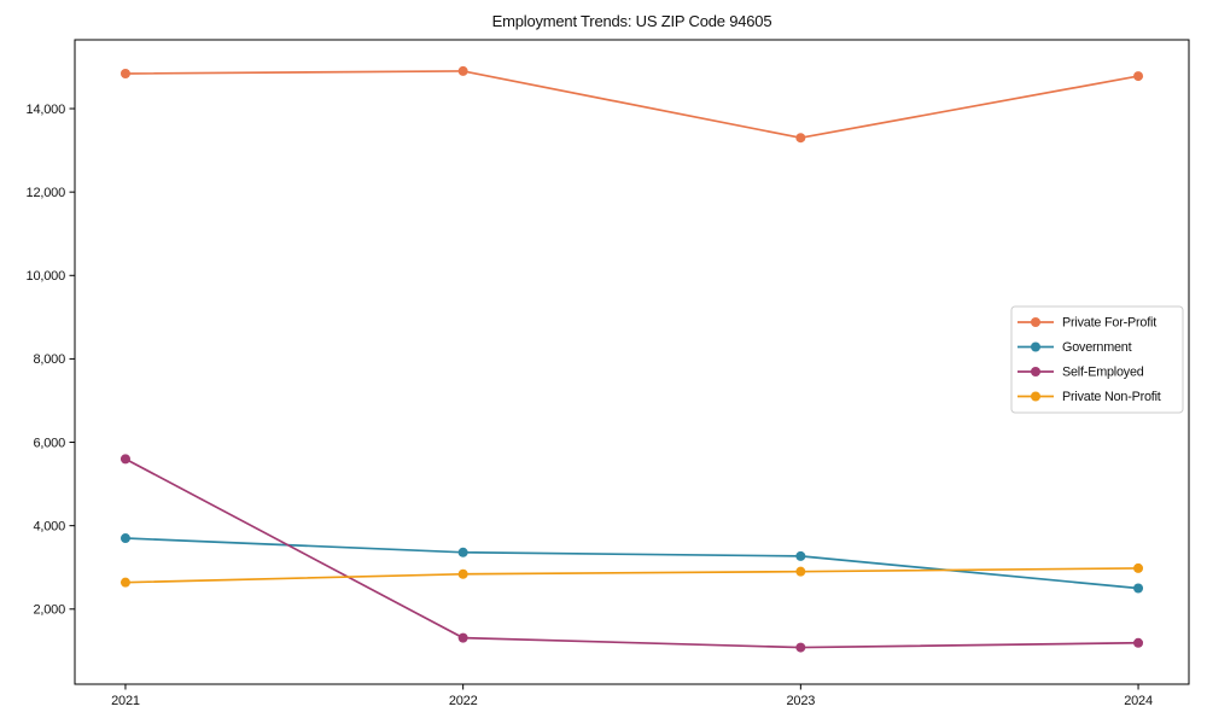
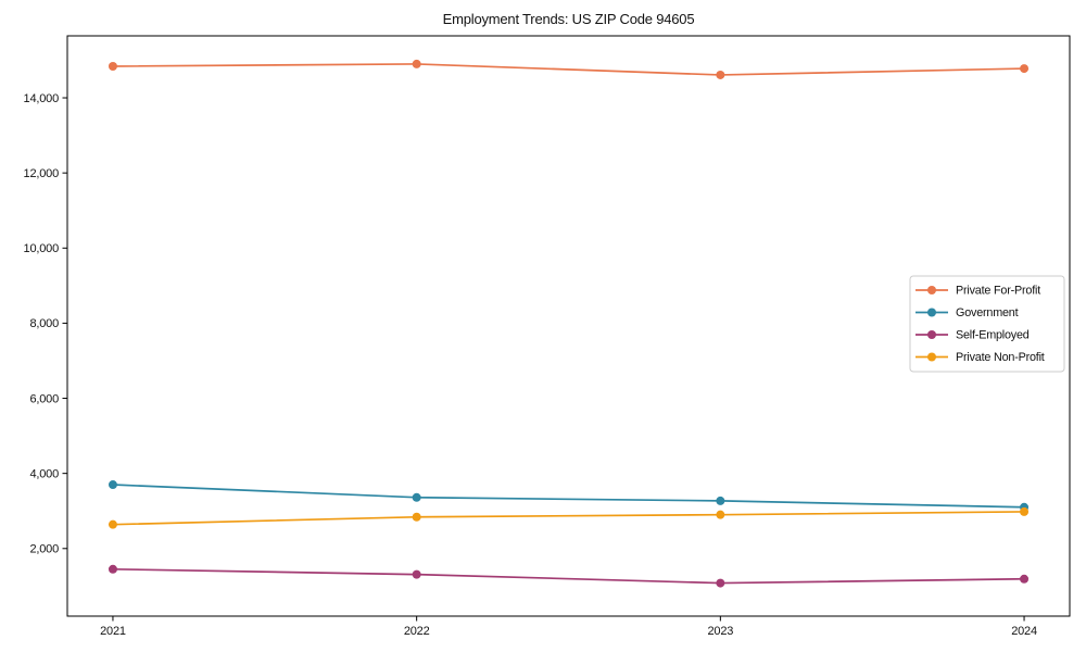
Self-Employed/2021: 5600 -> 1400
Private For-Profit/2023: 13300 -> 14600
Government/2024: 2500 -> 3100
